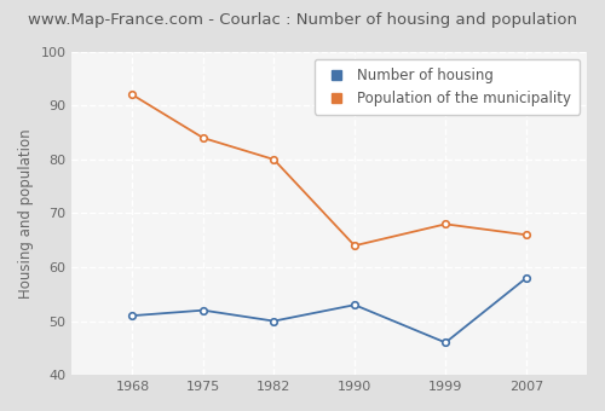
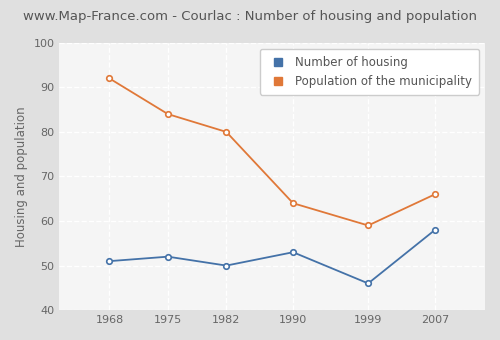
Population of the municipality/1999: 68 -> 59
